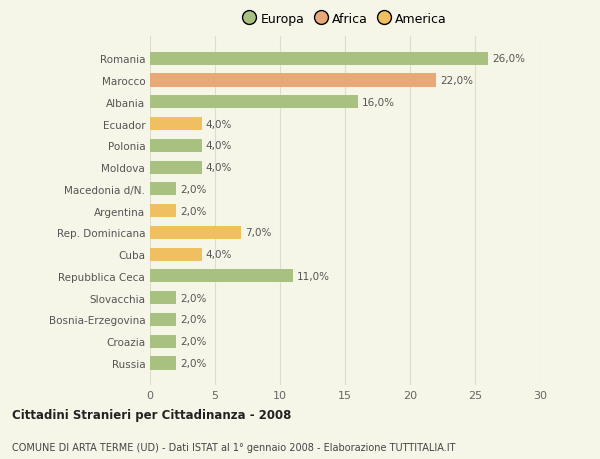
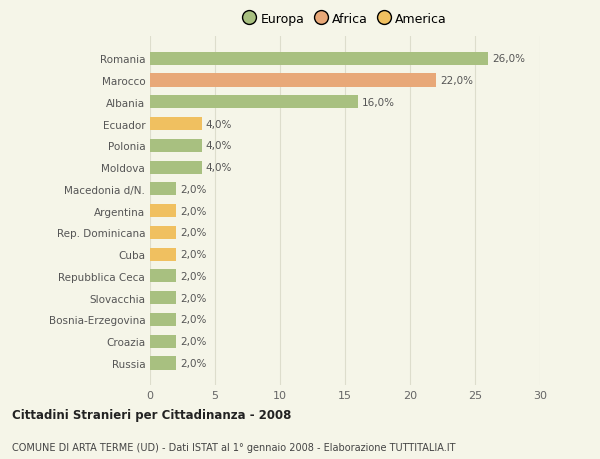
Rep. Dominicana: 7,0% -> 2,0%
Cuba: 4,0% -> 2,0%
Repubblica Ceca: 11,0% -> 2,0%
